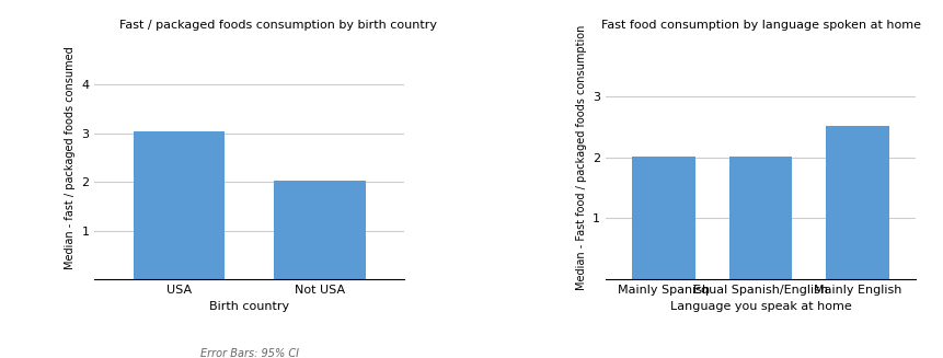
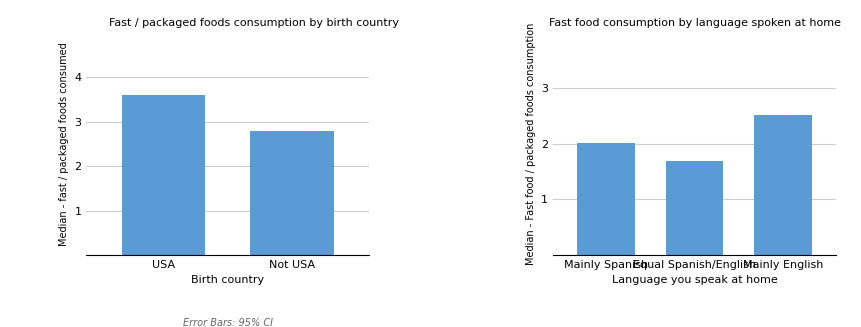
Fast / packaged foods consumption by birth country/USA: 3.03 -> 3.60
Fast / packaged foods consumption by birth country/Not USA: 2.03 -> 2.80
Fast food consumption by language spoken at home/Equal Spanish/English: 2.02 -> 1.70
